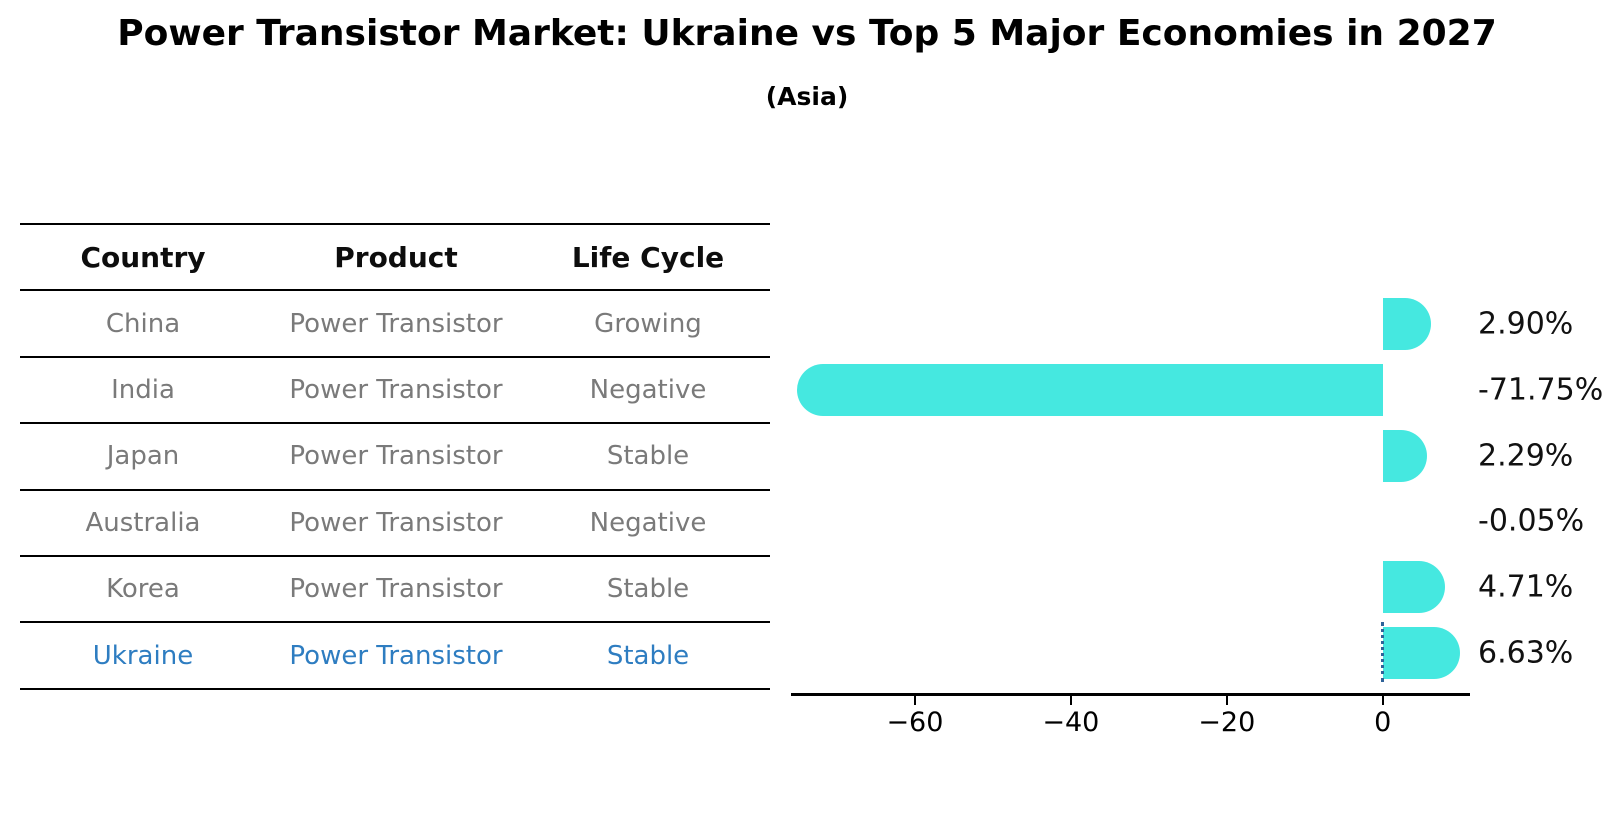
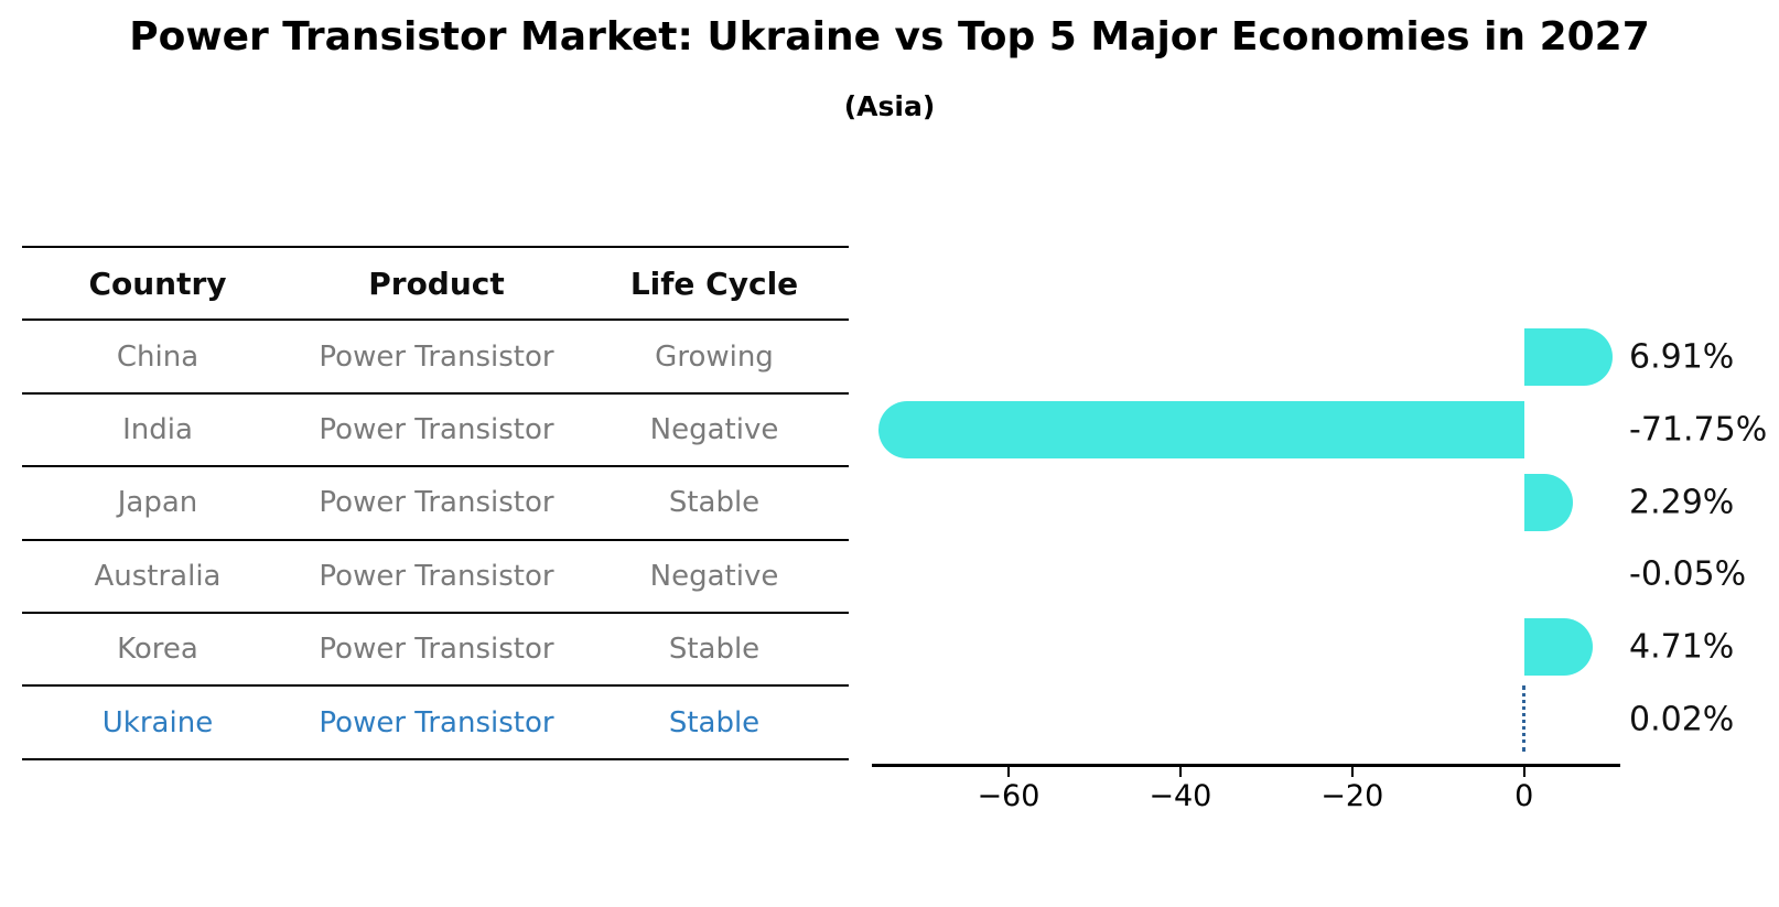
China: 2.90% -> 6.91%
Ukraine: 6.63% -> 0.02%
